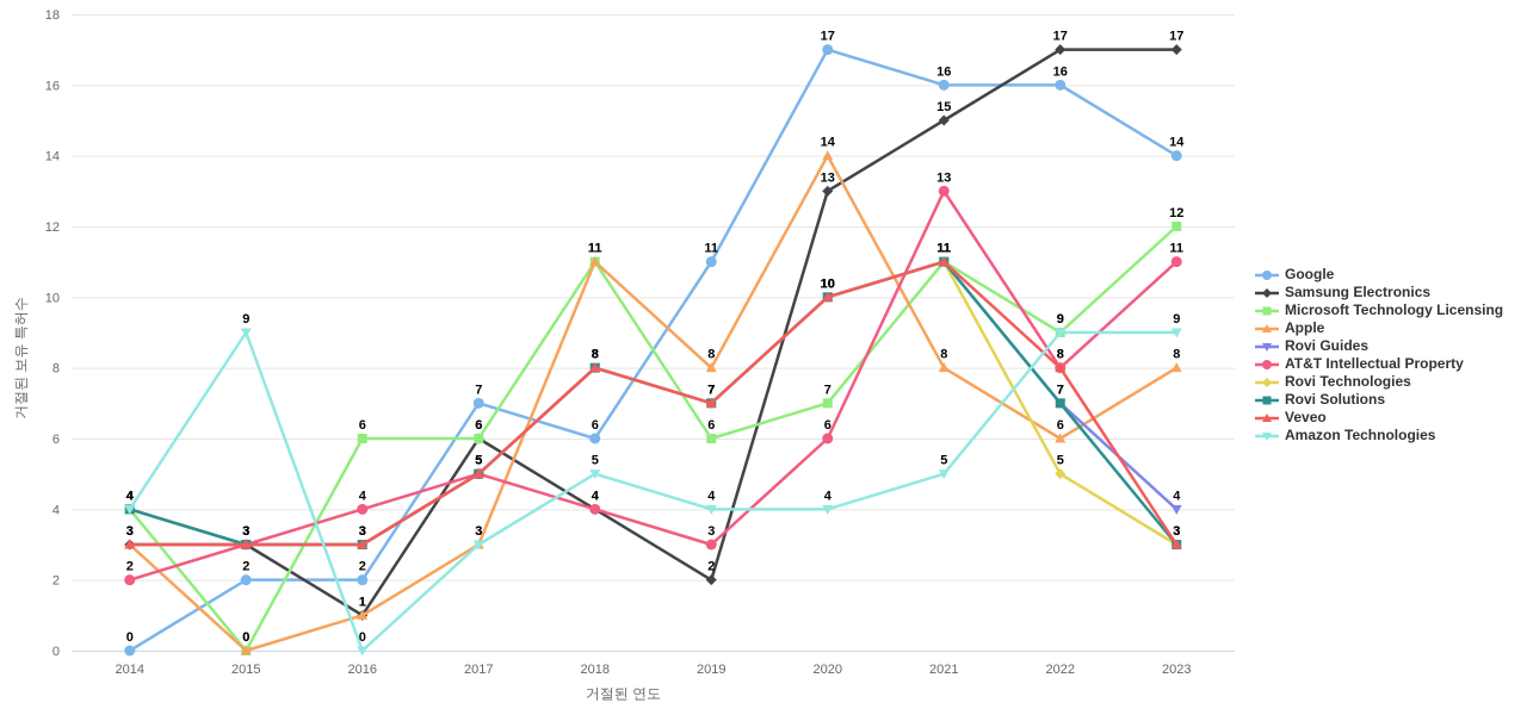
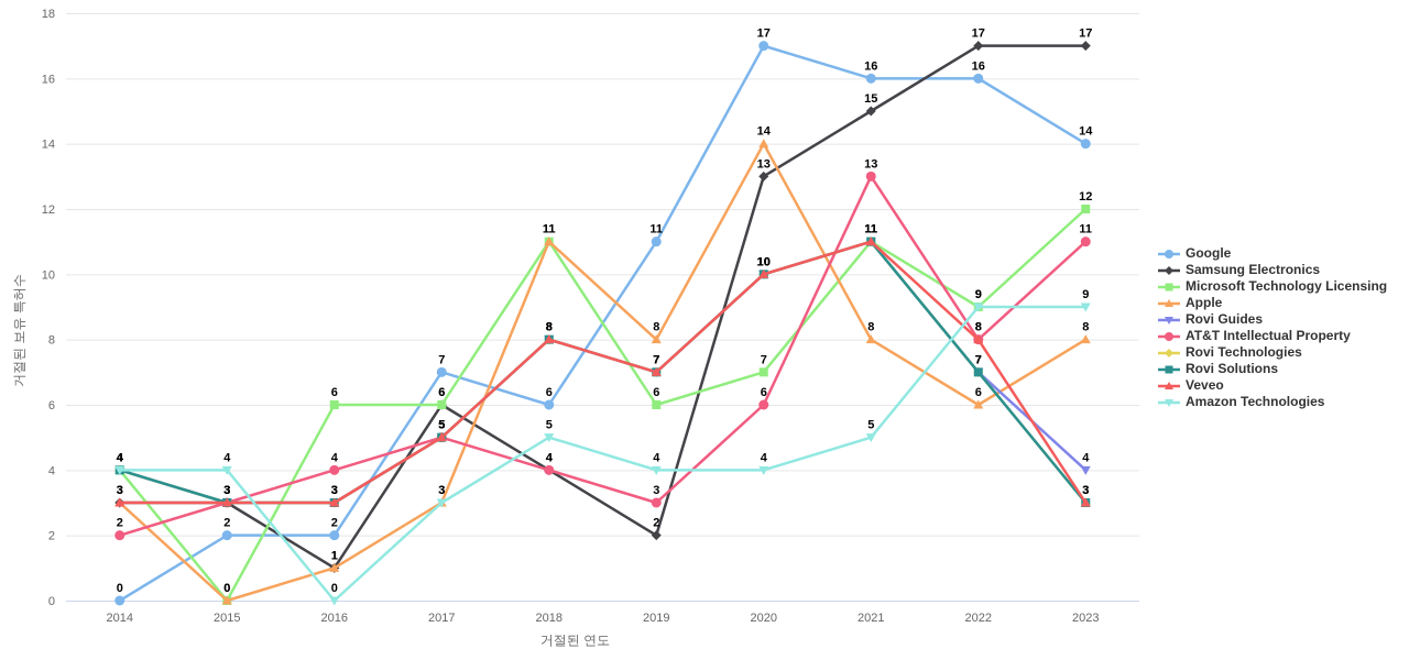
Amazon Technologies/2015: 9 -> 4
Rovi Technologies/2022: 5 -> 7
